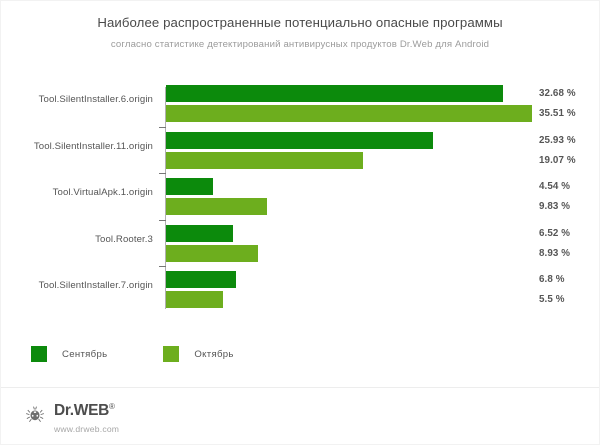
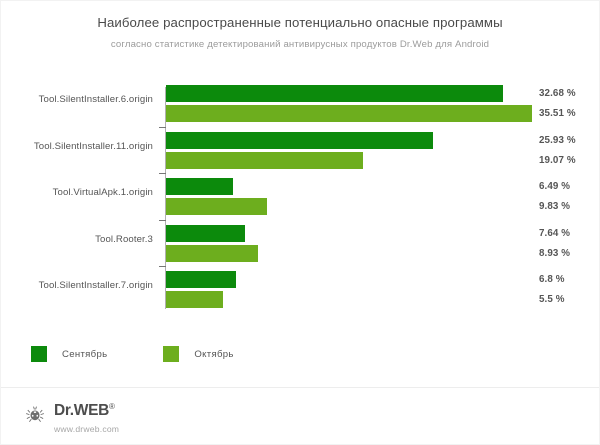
Сентябрь/Tool.VirtualApk.1.origin: 4.54 -> 6.49
Сентябрь/Tool.Rooter.3: 6.52 -> 7.64
